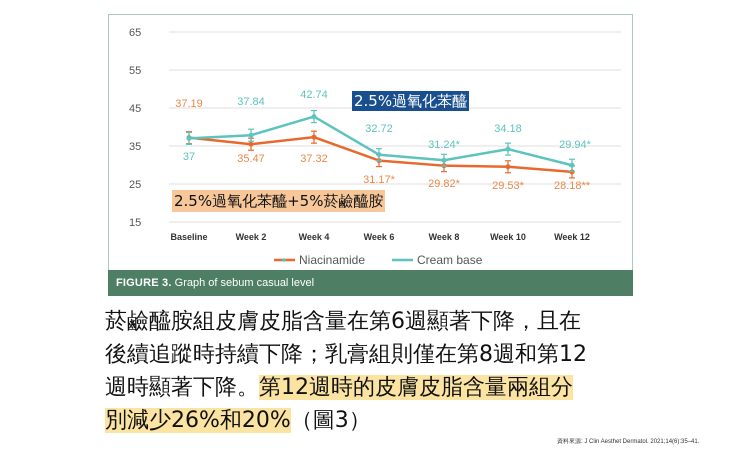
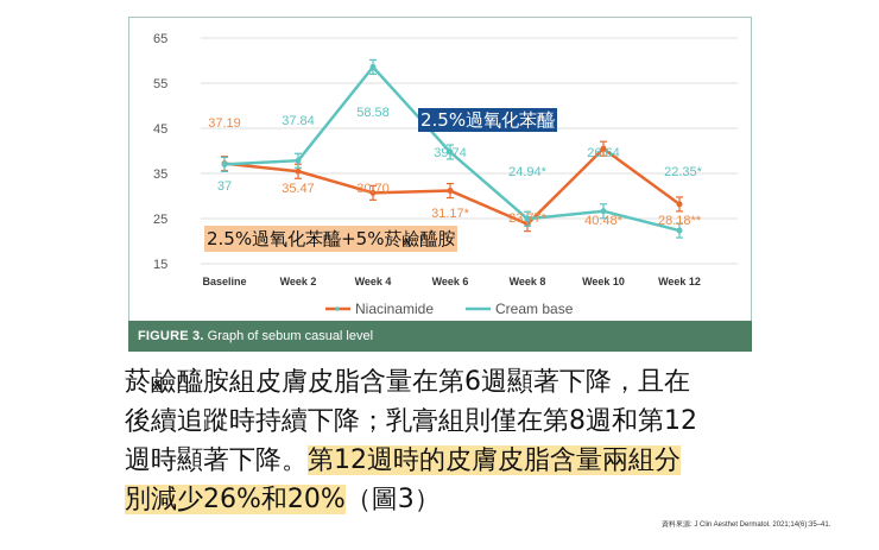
Niacinamide/Week 4: 37.32 -> 30.70
Cream base/Week 4: 42.74 -> 58.58
Cream base/Week 6: 32.72 -> 39.74
Niacinamide/Week 8: 29.82 -> 23.77
Cream base/Week 8: 31.24 -> 24.94
Niacinamide/Week 10: 29.53 -> 40.48
Cream base/Week 10: 34.18 -> 26.64
Cream base/Week 12: 29.94 -> 22.35
